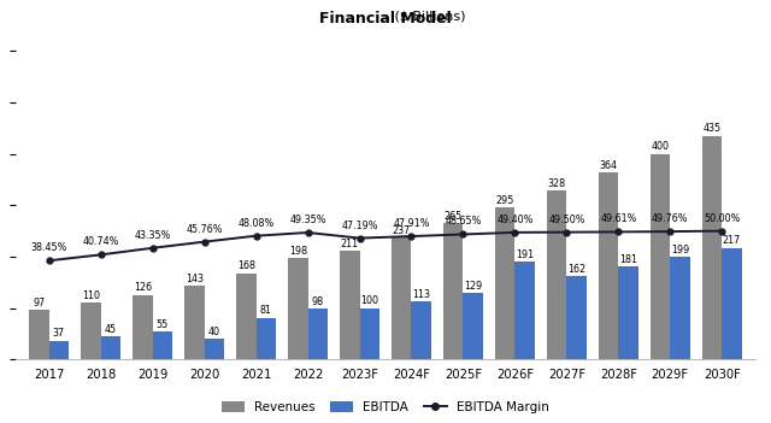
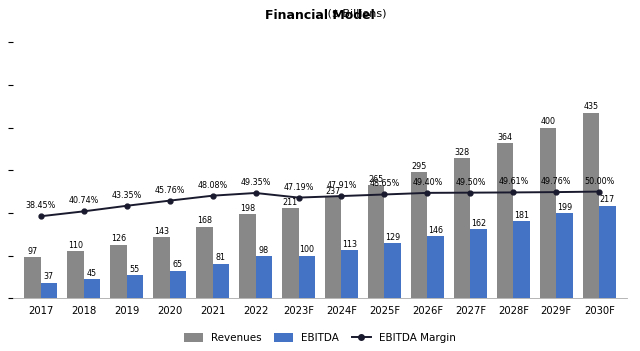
EBITDA/2020: 40 -> 65
EBITDA/2026F: 191 -> 146
